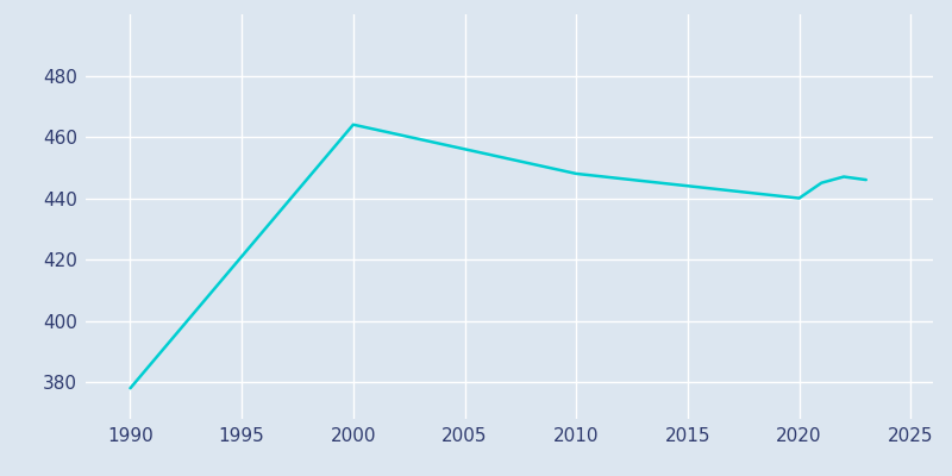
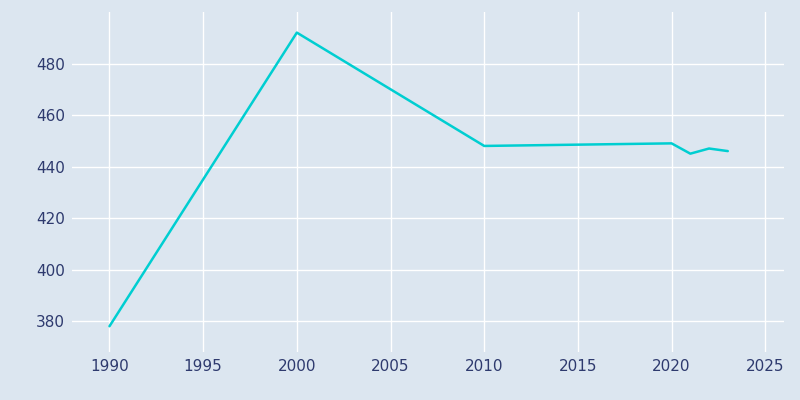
2000: 464 -> 492
2020: 440 -> 449
